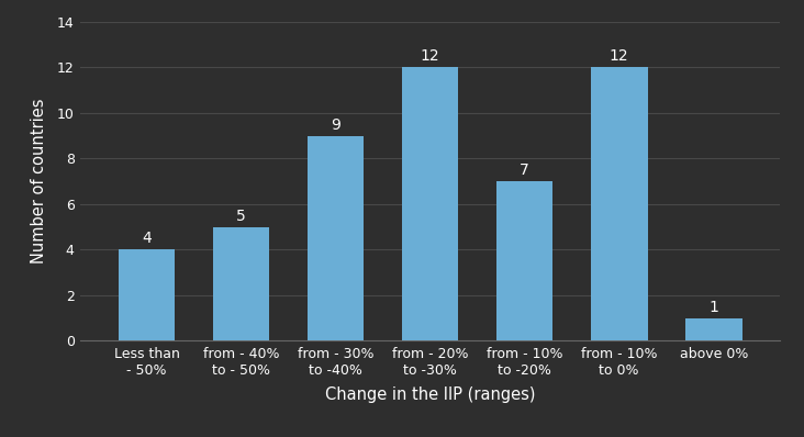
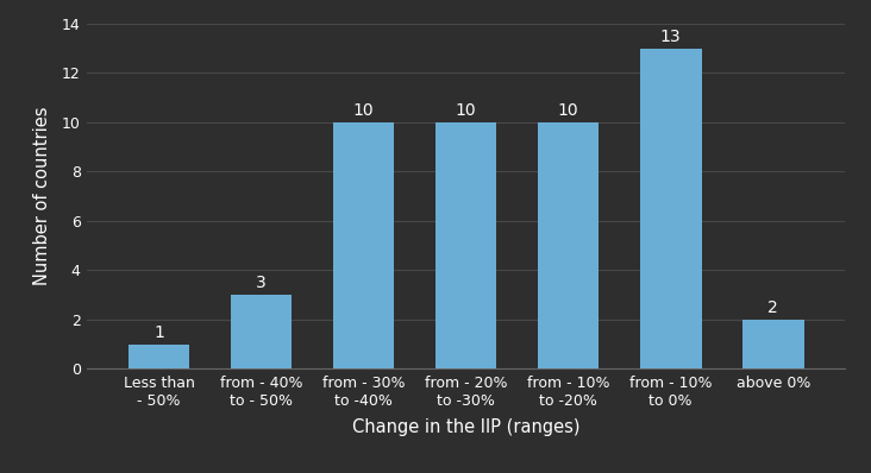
Less than - 50%: 4 -> 1
from - 40% to - 50%: 5 -> 3
from - 30% to -40%: 9 -> 10
from - 20% to -30%: 12 -> 10
from - 10% to -20%: 7 -> 10
from - 10% to 0%: 12 -> 13
above 0%: 1 -> 2
